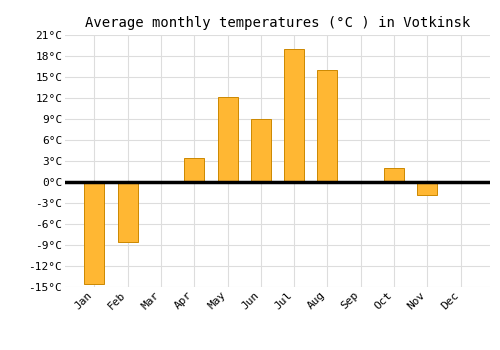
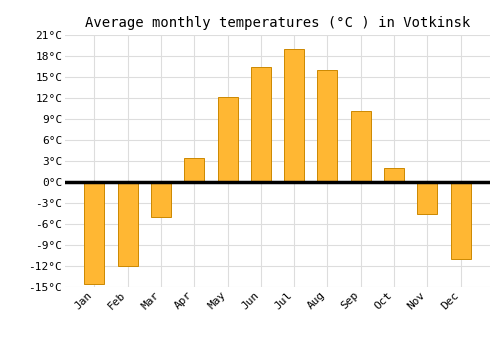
Feb: -8.6°C -> -12.0°C
Mar: -0.2°C -> -5.0°C
Jun: 9.0°C -> 16.5°C
Sep: 0.2°C -> 10.2°C
Nov: -1.8°C -> -4.5°C
Dec: -0.2°C -> -11.0°C
